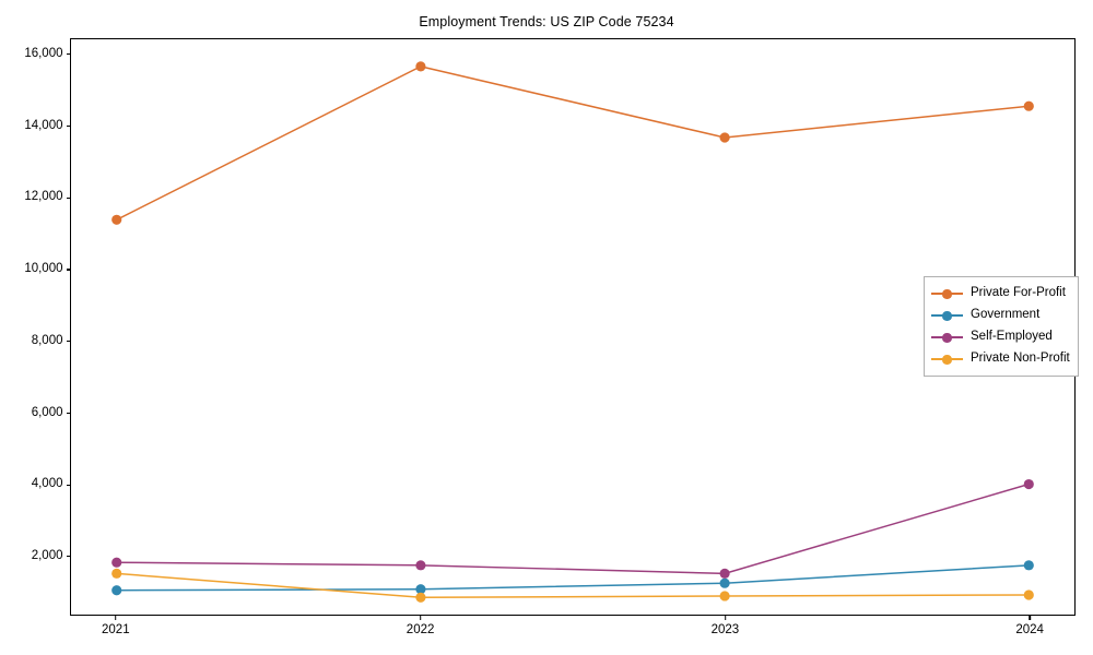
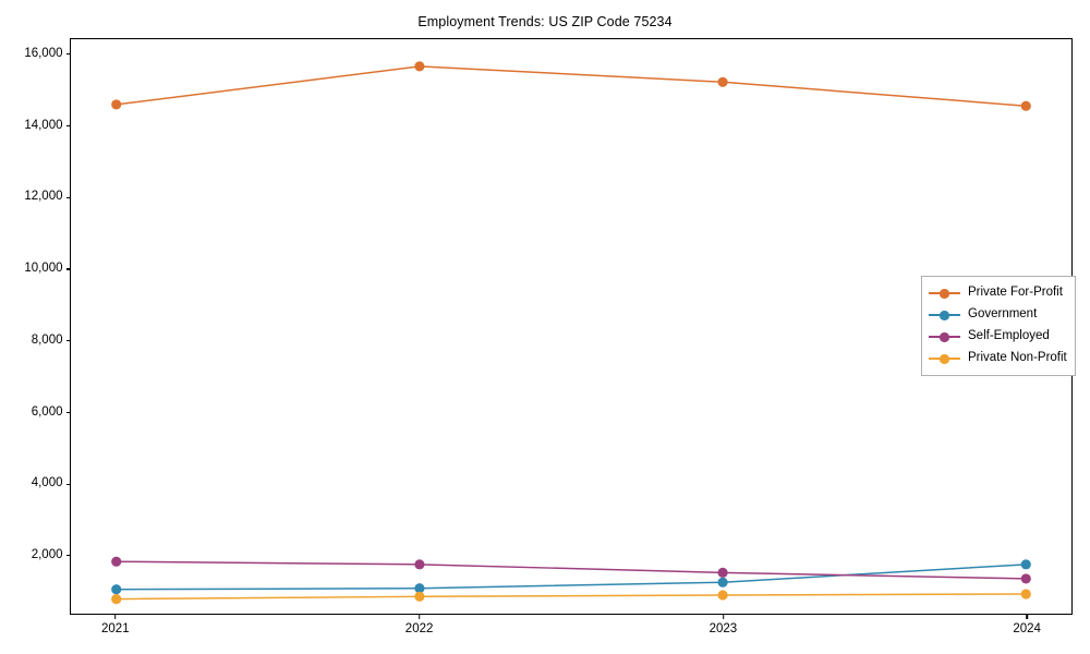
Private For-Profit/2021: 11400 -> 14600
Private Non-Profit/2021: 1500 -> 800
Private For-Profit/2023: 13700 -> 15200
Self-Employed/2024: 4000 -> 1300
